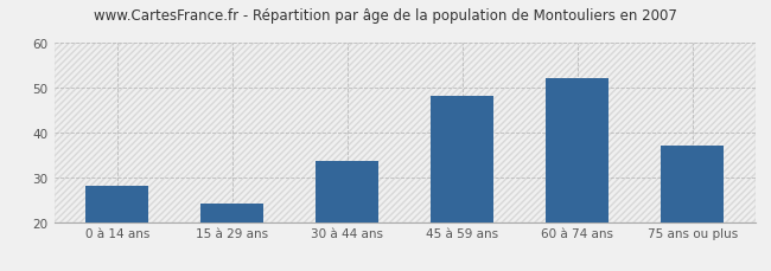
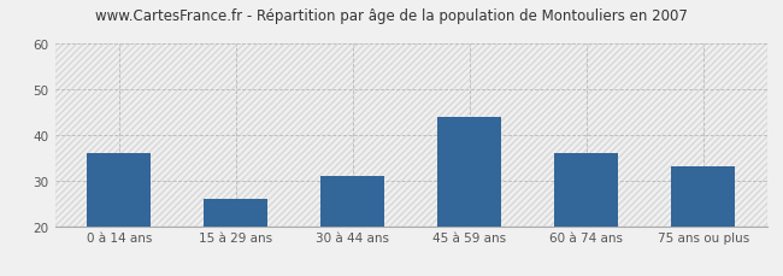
0 à 14 ans: 28.0 -> 36.0
15 à 29 ans: 24.0 -> 26.0
30 à 44 ans: 33.5 -> 31.0
45 à 59 ans: 48.0 -> 44.0
60 à 74 ans: 52.0 -> 36.0
75 ans ou plus: 37.0 -> 33.0
